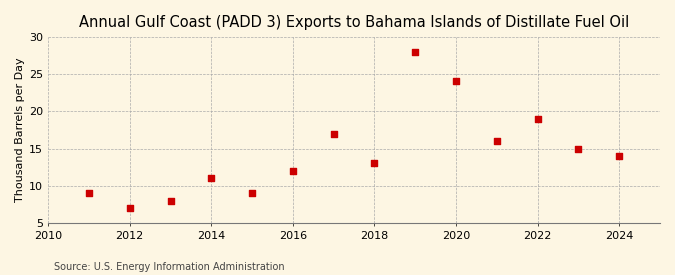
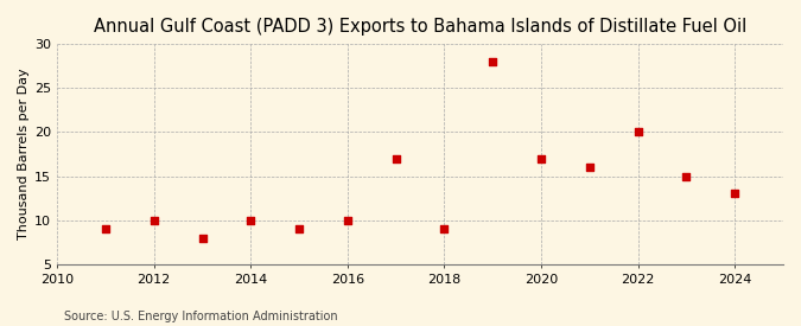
2012: 7 -> 10
2014: 11 -> 10
2016: 12 -> 10
2018: 13 -> 9
2020: 24 -> 17
2022: 19 -> 20
2024: 14 -> 13
